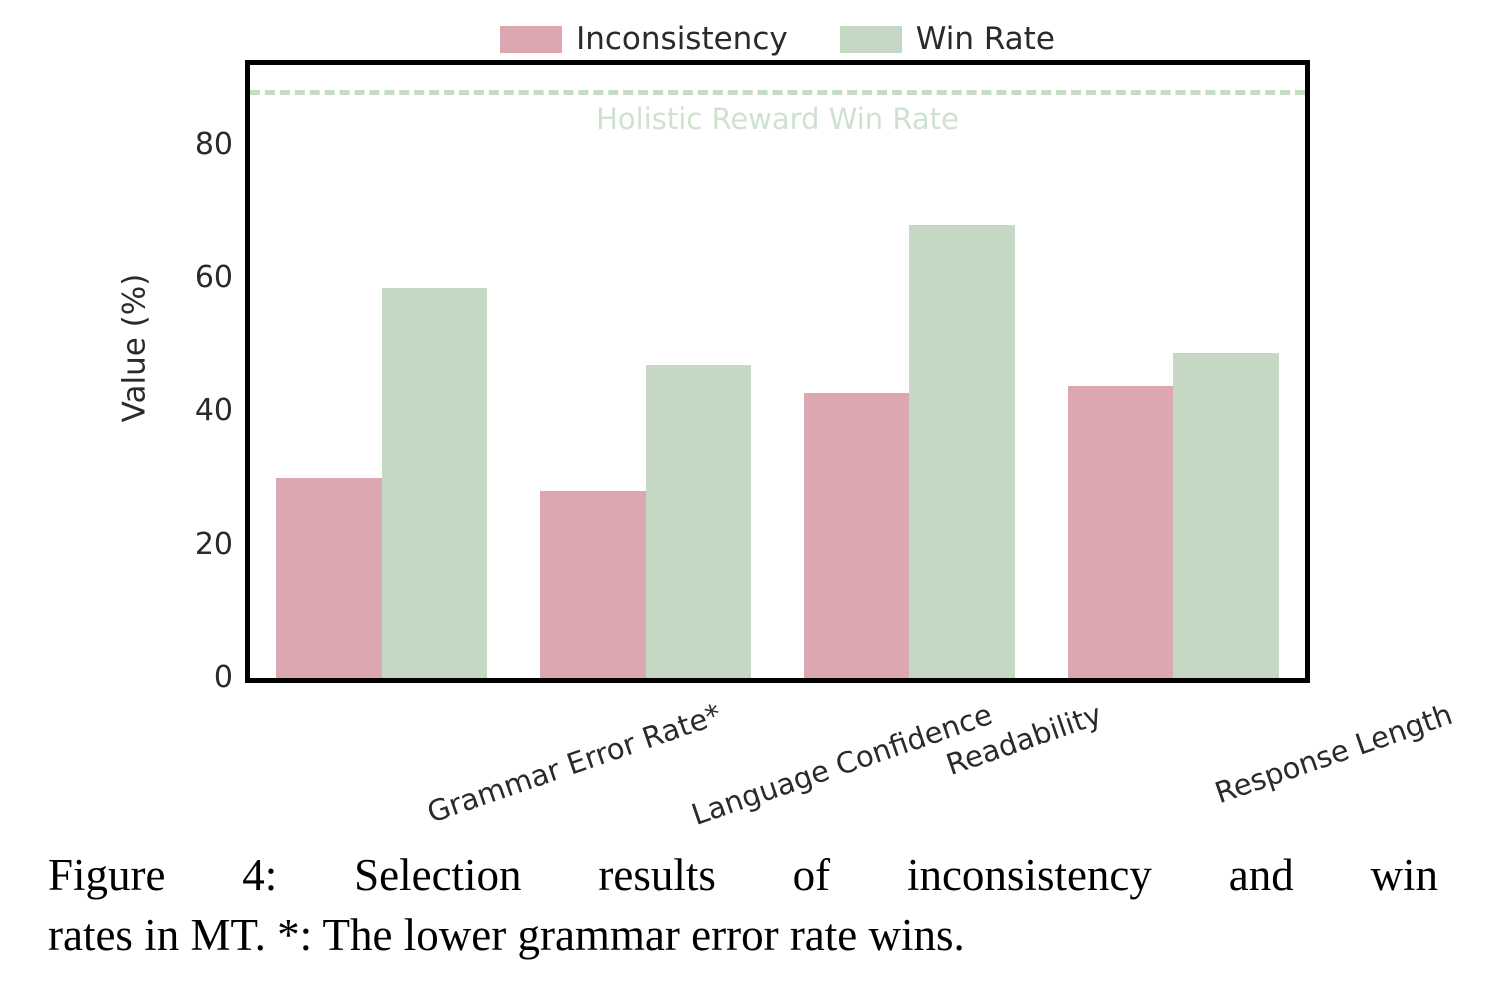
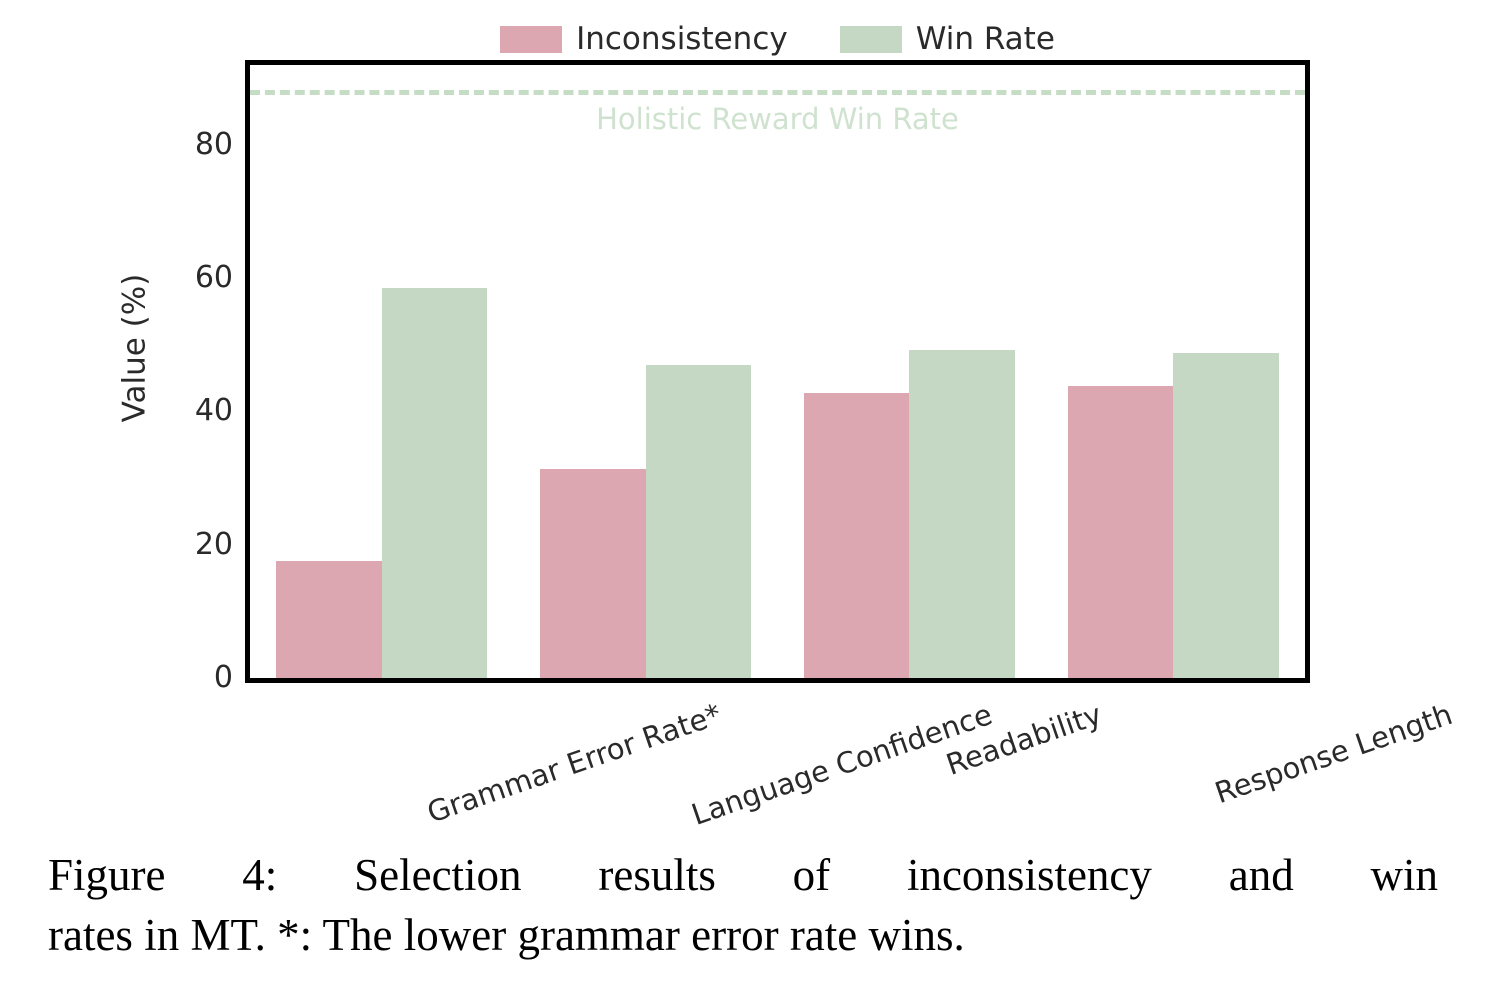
Inconsistency/Grammar Error Rate*: 30 -> 18
Inconsistency/Language Confidence: 28 -> 31
Win Rate/Readability: 68 -> 49
